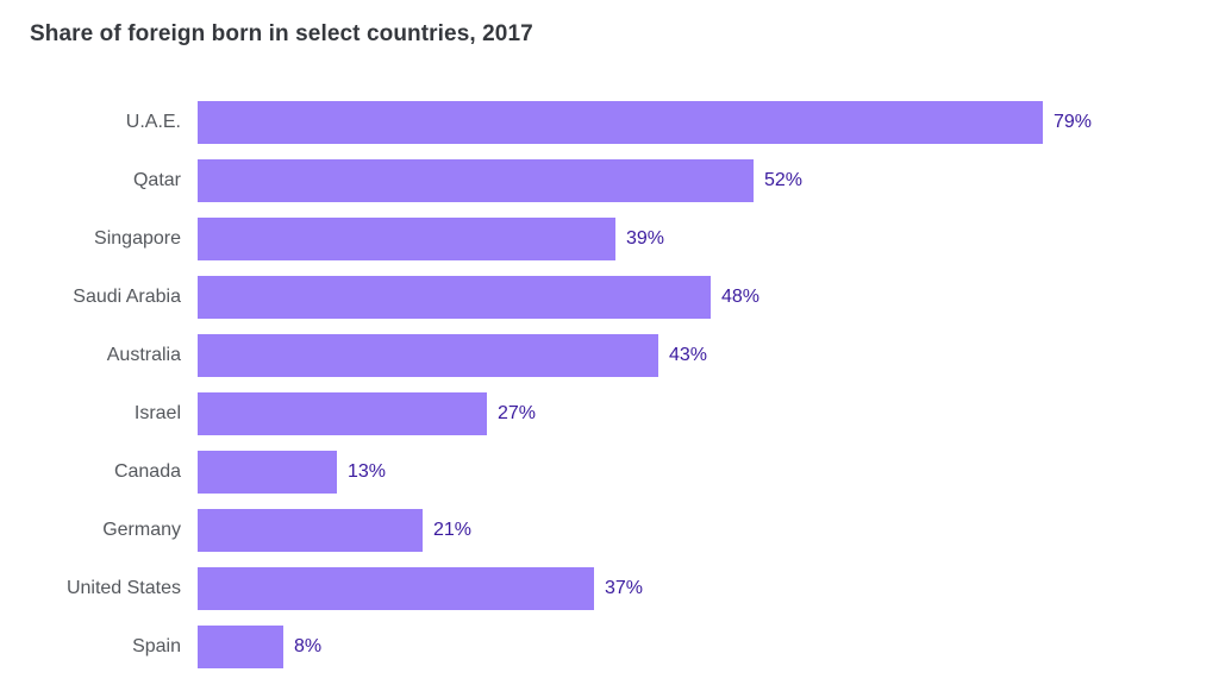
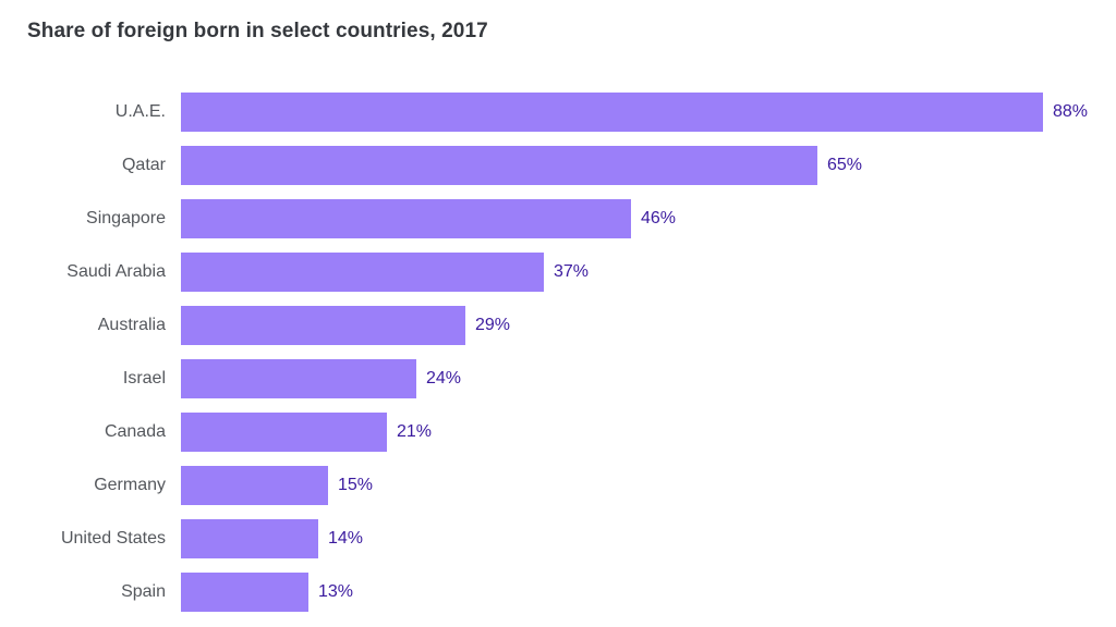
U.A.E.: 79% -> 88%
Qatar: 52% -> 65%
Singapore: 39% -> 46%
Saudi Arabia: 48% -> 37%
Australia: 43% -> 29%
Israel: 27% -> 24%
Canada: 13% -> 21%
Germany: 21% -> 15%
United States: 37% -> 14%
Spain: 8% -> 13%
